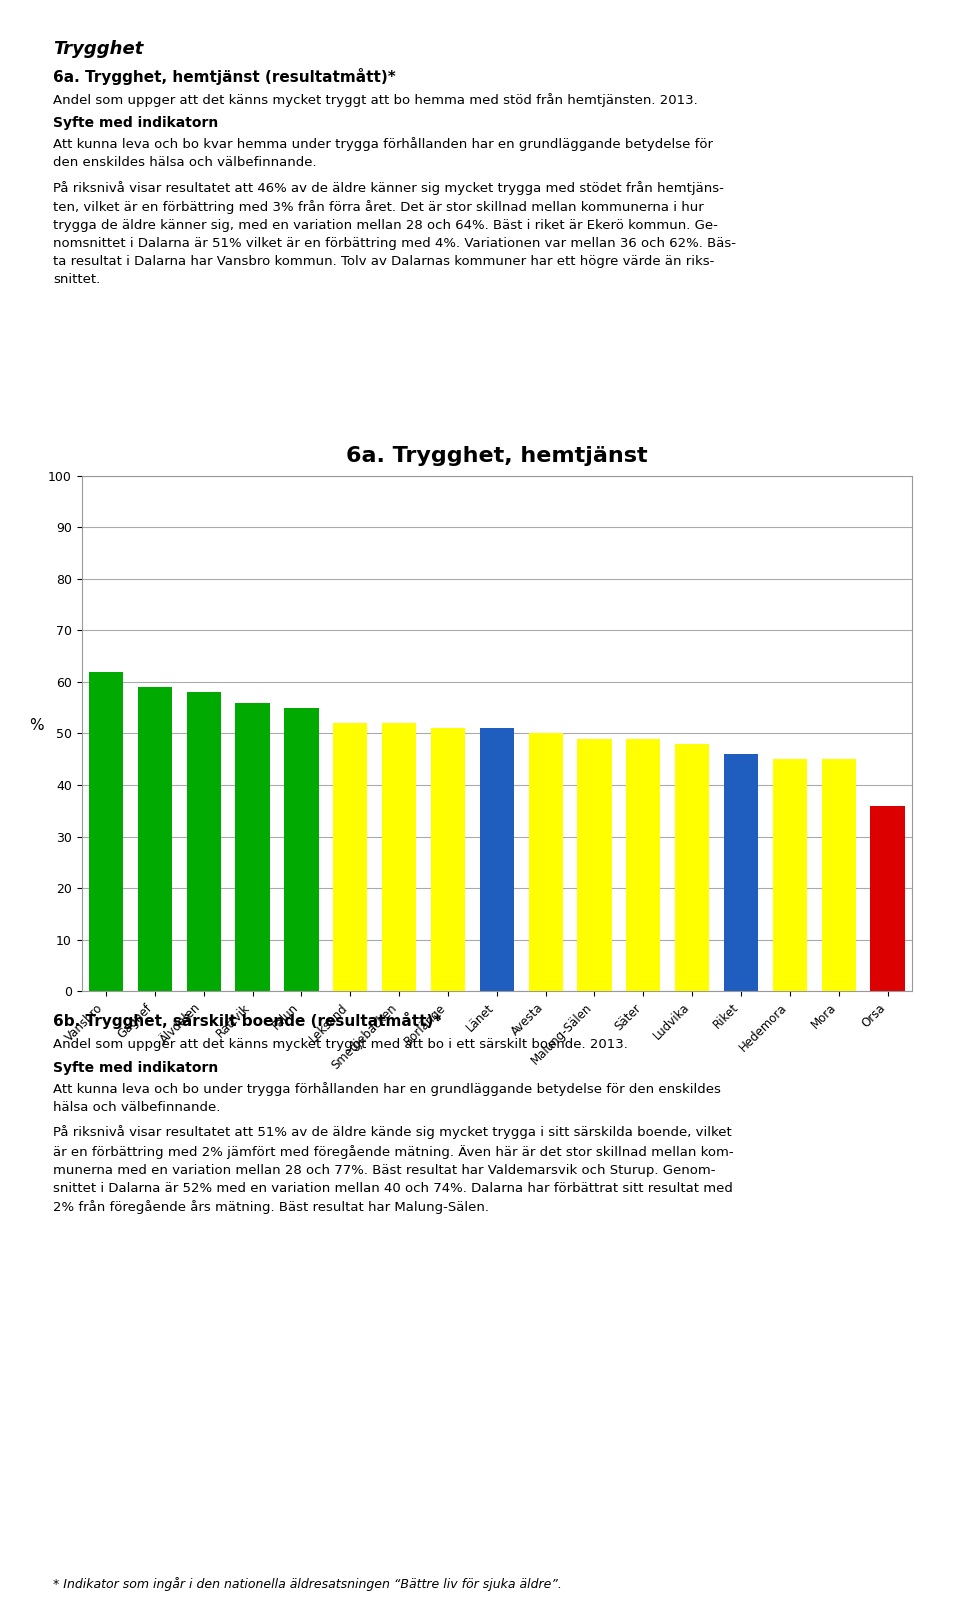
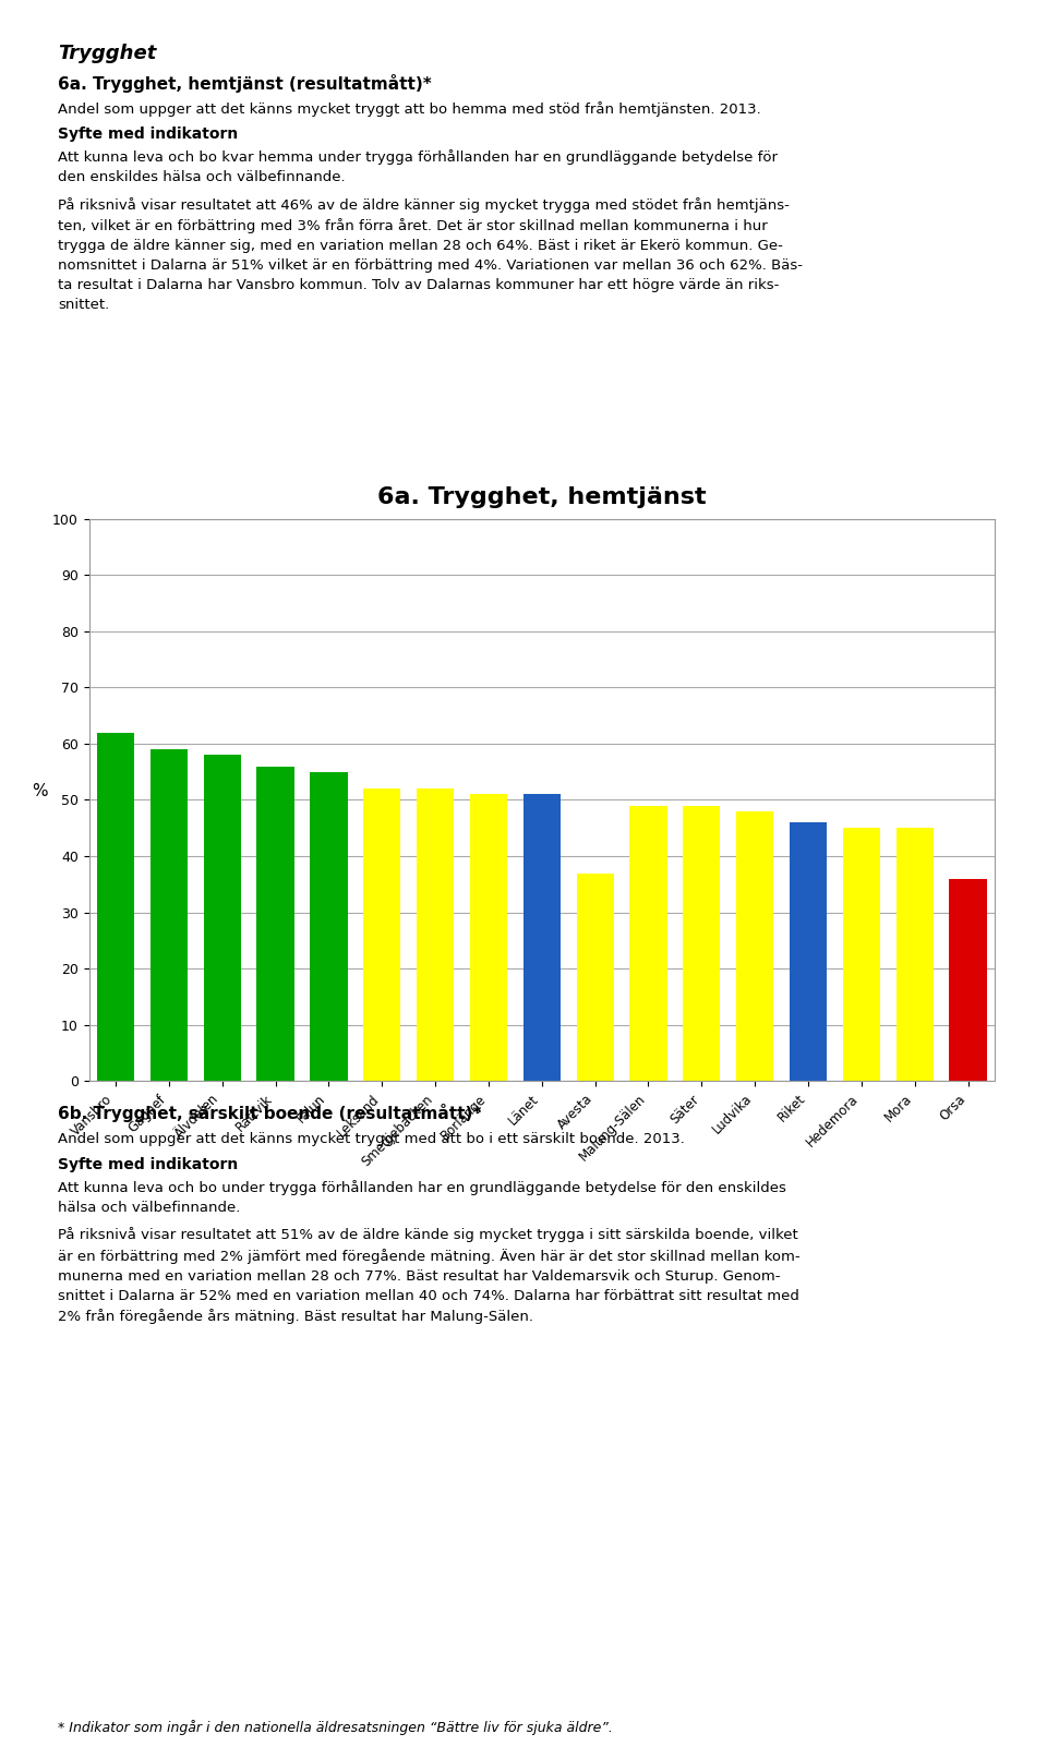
Avesta: 50 -> 37
